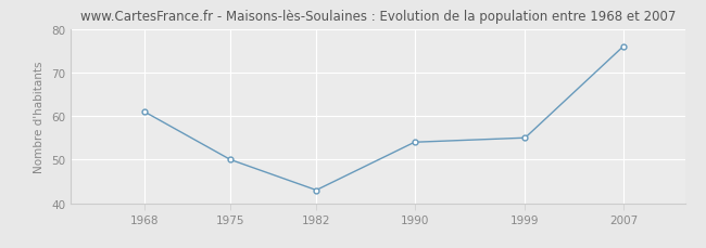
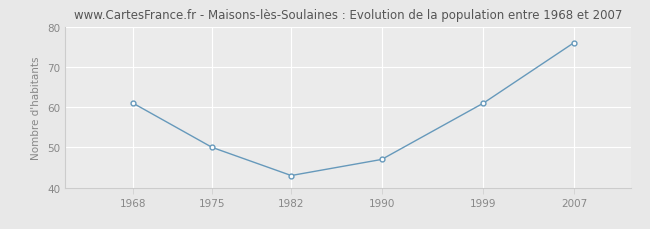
1990: 54 -> 47
1999: 55 -> 61
